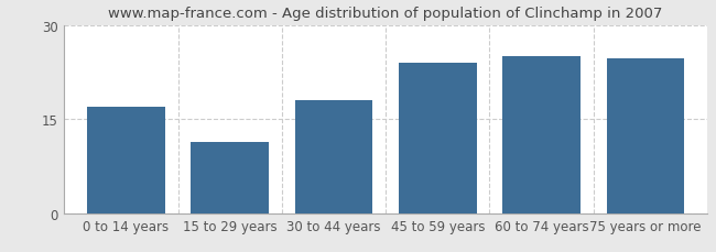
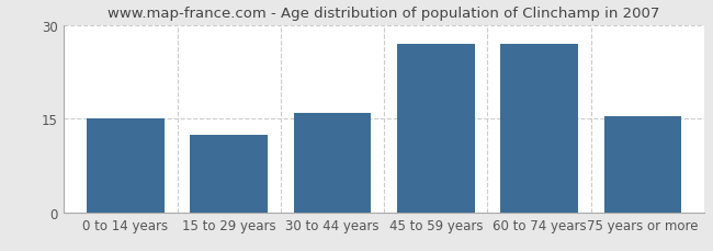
0 to 14 years: 17.0 -> 15.0
15 to 29 years: 11.4 -> 12.5
30 to 44 years: 18.0 -> 16.0
45 to 59 years: 24.0 -> 27.0
60 to 74 years: 25.0 -> 27.0
75 years or more: 24.8 -> 15.4
